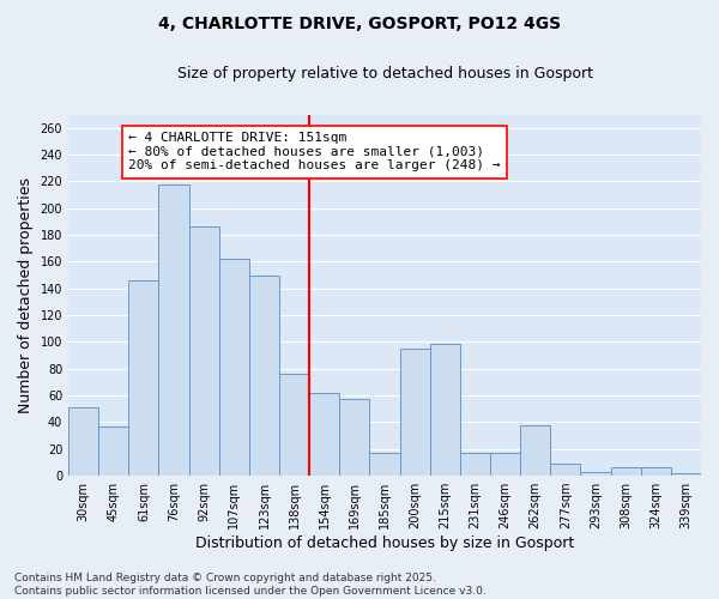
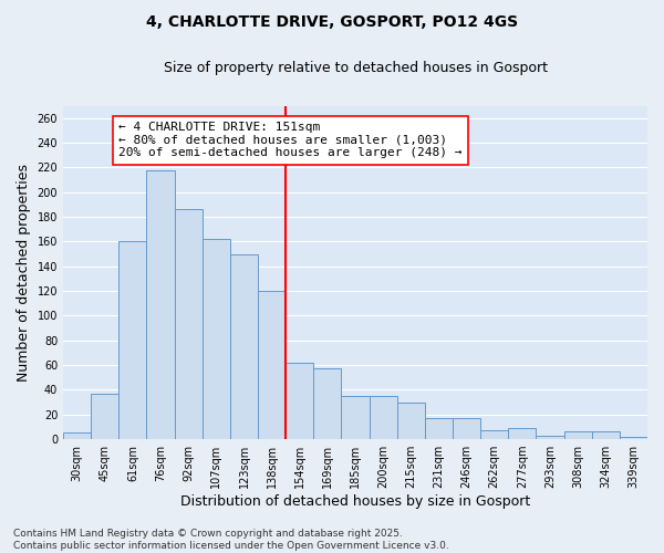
30sqm: 51 -> 5
61sqm: 146 -> 160
138sqm: 76 -> 120
185sqm: 17 -> 35
200sqm: 95 -> 35
215sqm: 99 -> 30
262sqm: 38 -> 7
